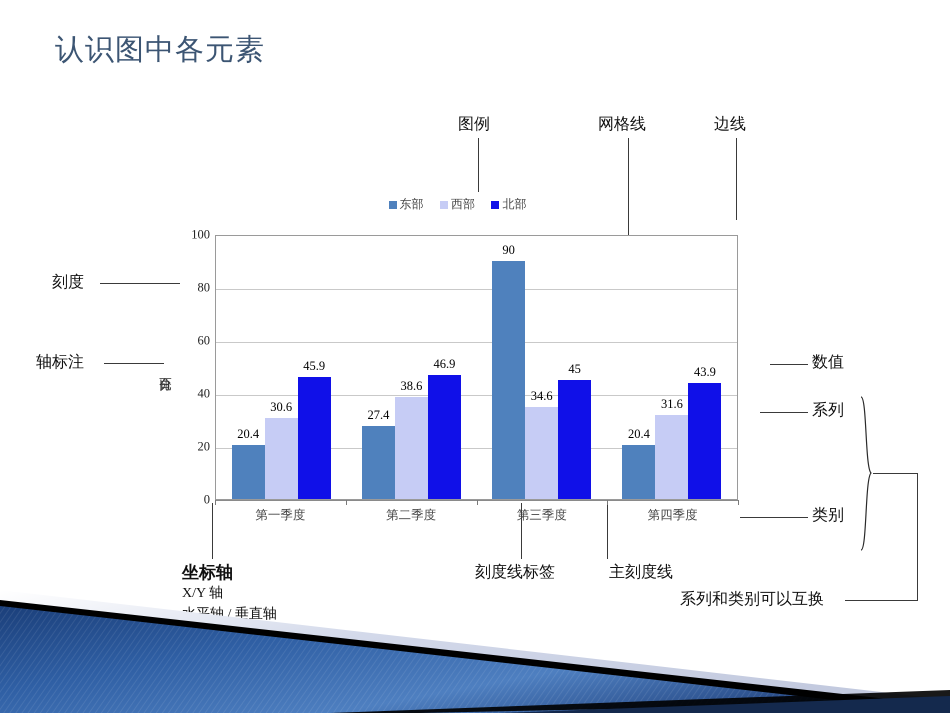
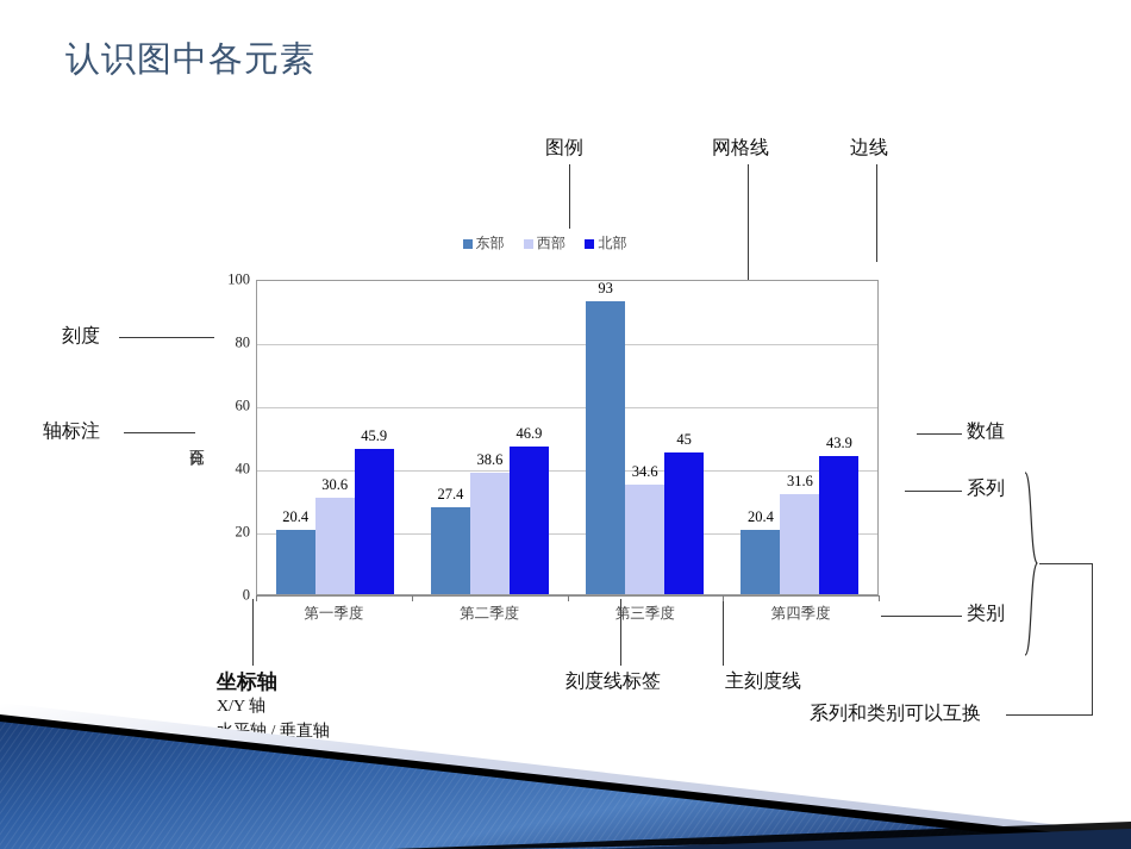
东部/第三季度: 90 -> 93
